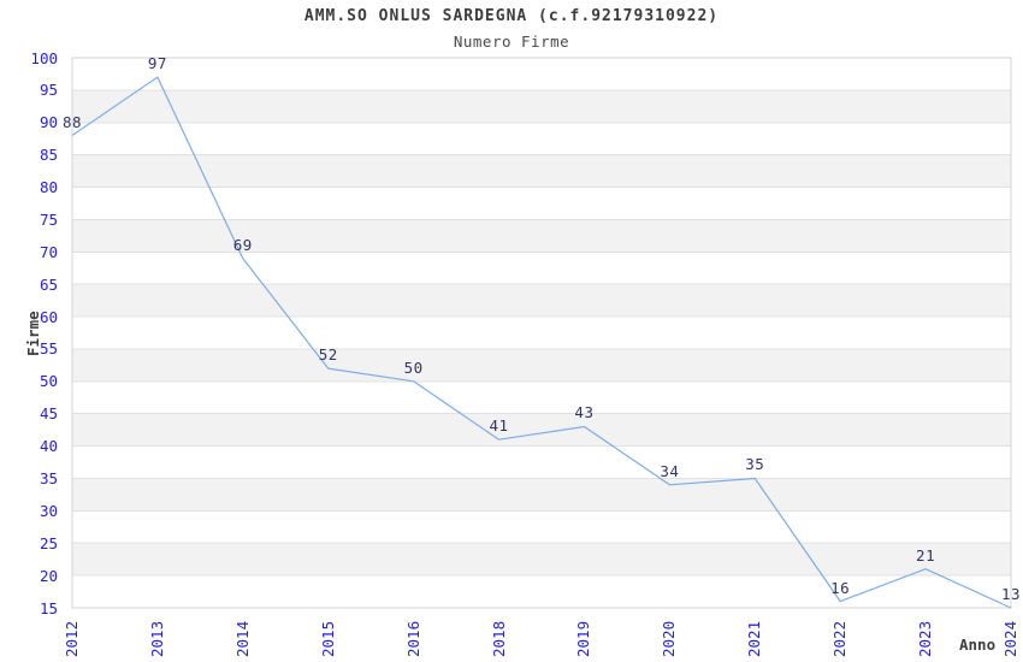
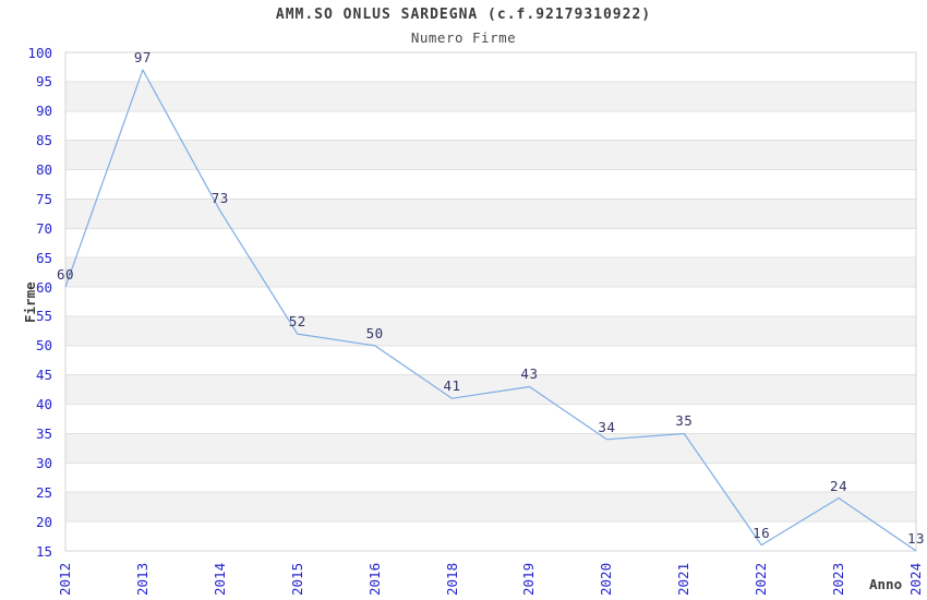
2012: 88 -> 60
2014: 69 -> 73
2023: 21 -> 24
